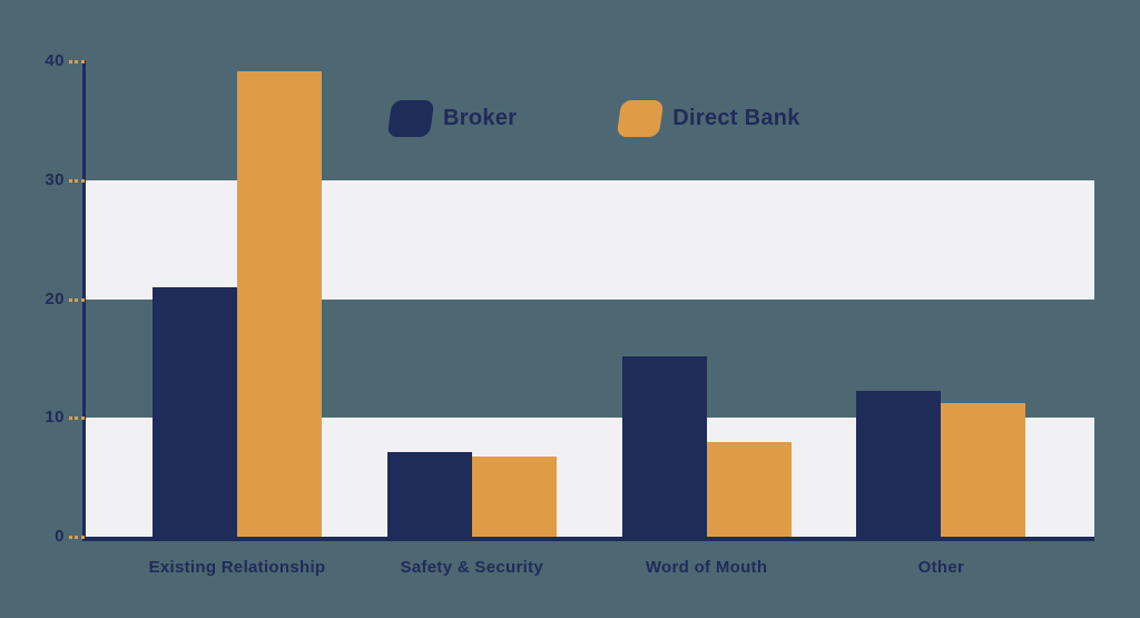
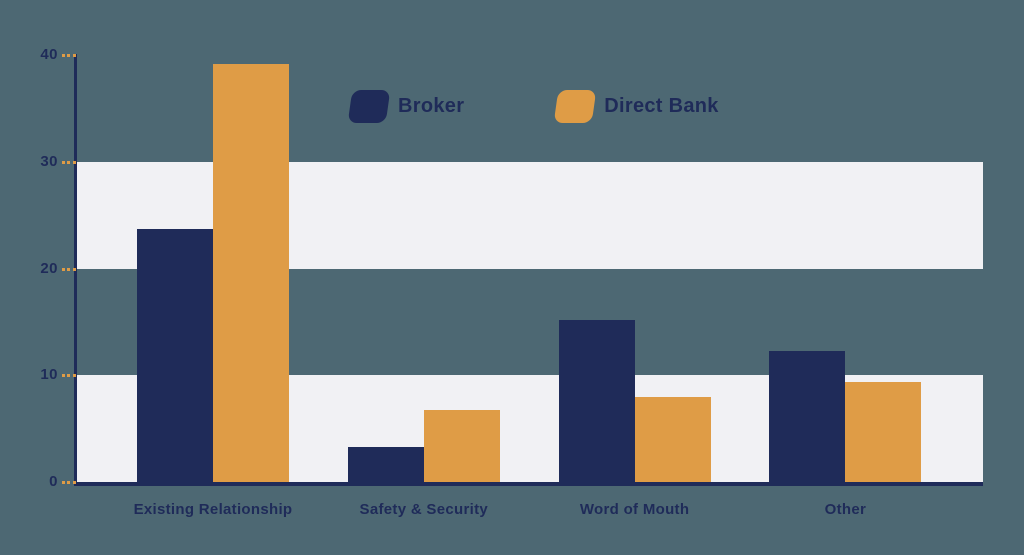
Broker/Existing Relationship: 21.0 -> 23.7
Broker/Safety & Security: 7.1 -> 3.3
Direct Bank/Other: 11.2 -> 9.4
